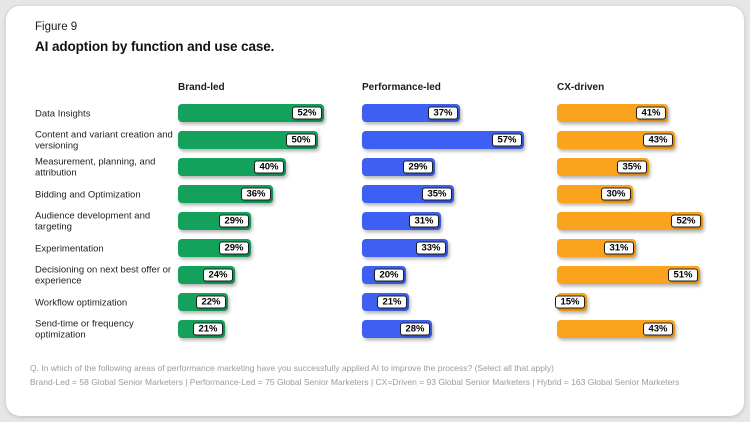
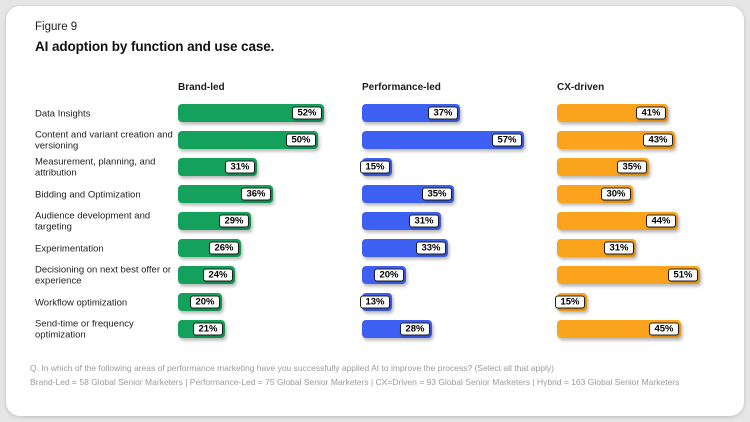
Brand-led/Measurement, planning, and attribution: 40% -> 31%
Performance-led/Measurement, planning, and attribution: 29% -> 15%
CX-driven/Audience development and targeting: 52% -> 44%
Brand-led/Experimentation: 29% -> 26%
Brand-led/Workflow optimization: 22% -> 20%
Performance-led/Workflow optimization: 21% -> 13%
CX-driven/Send-time or frequency optimization: 43% -> 45%
